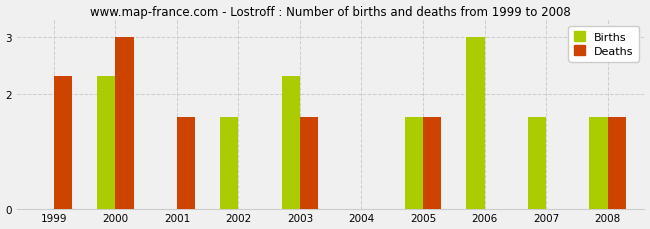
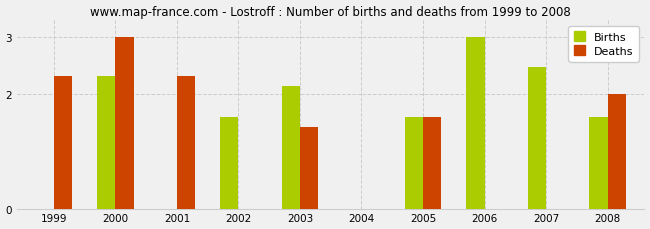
Deaths/2001: 1.60 -> 2.32
Births/2003: 2.33 -> 2.14
Deaths/2003: 1.60 -> 1.42
Births/2007: 1.60 -> 2.48
Deaths/2008: 1.60 -> 2.00
